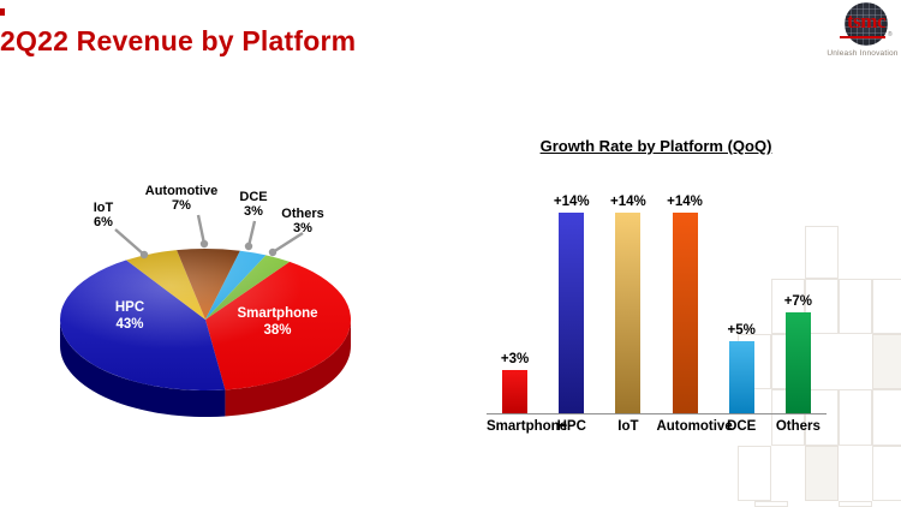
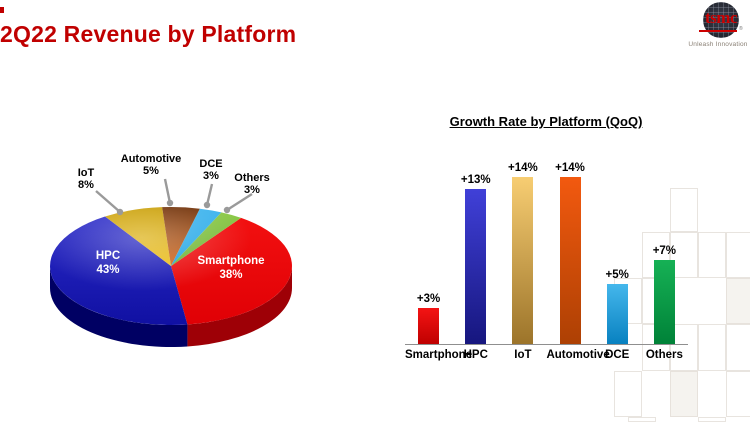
2Q22 Revenue by Platform/IoT: 6% -> 8%
2Q22 Revenue by Platform/Automotive: 7% -> 5%
Growth Rate by Platform (QoQ)/HPC: +14% -> +13%
